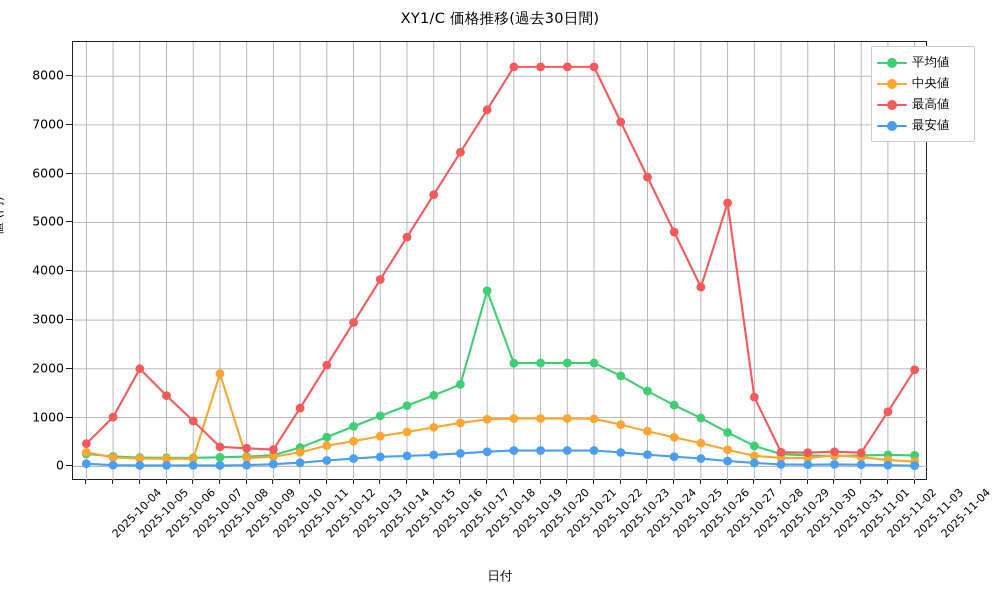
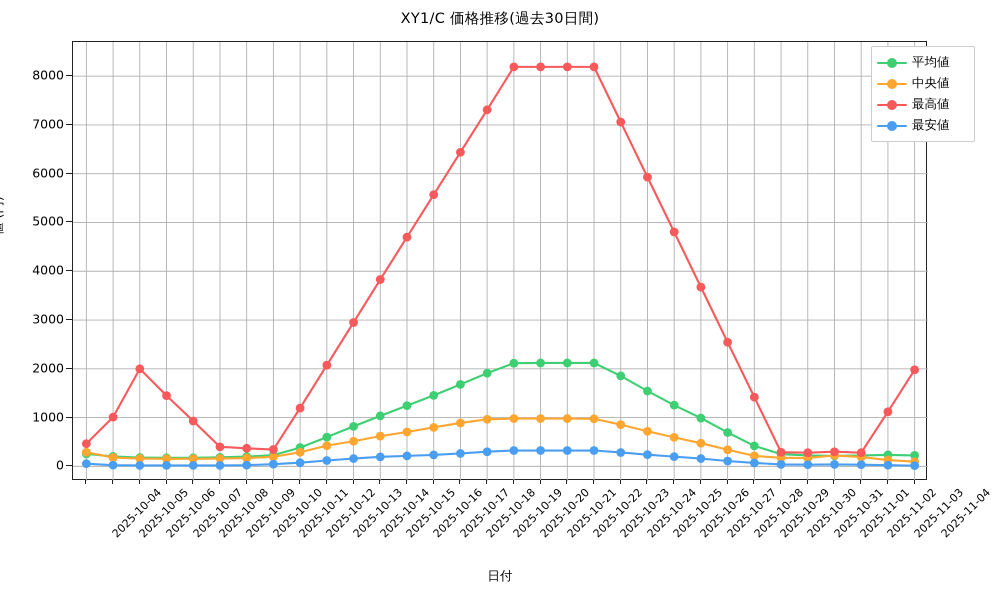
中央値/2025-10-09: 1900 -> 200
平均値/2025-10-19: 3600 -> 1900
最高値/2025-10-28: 5400 -> 2500
